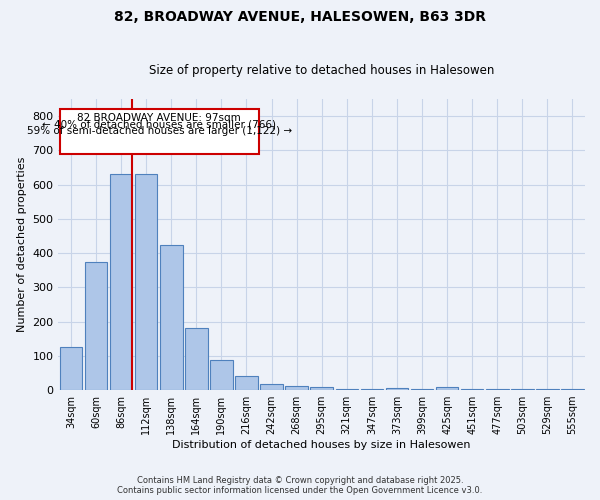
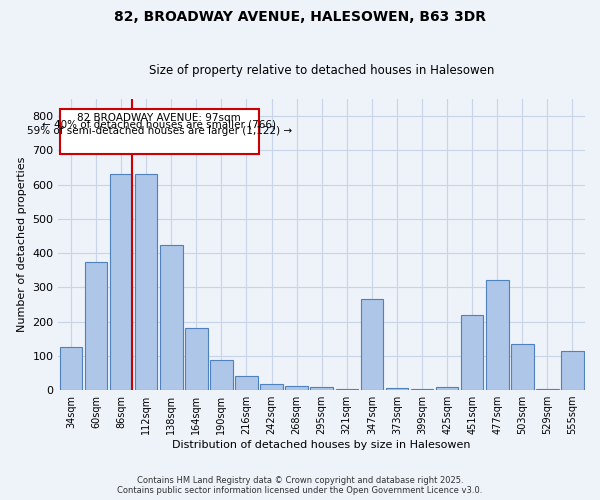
347sqm: 2 -> 265
451sqm: 2 -> 220
477sqm: 2 -> 320
503sqm: 2 -> 135
555sqm: 2 -> 115
